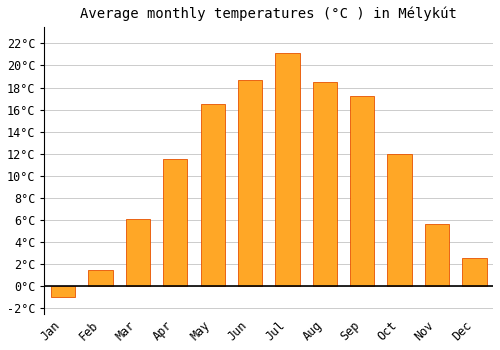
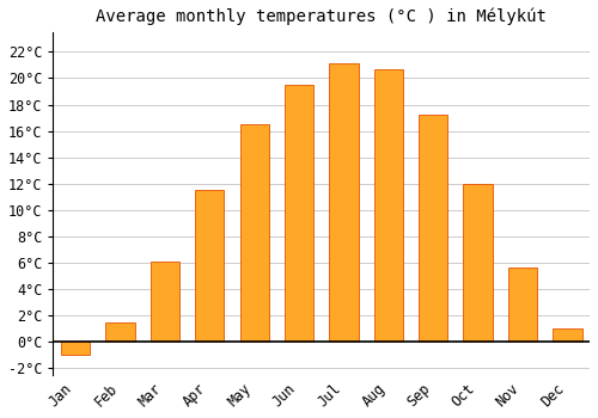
Jun: 18.7°C -> 19.5°C
Aug: 18.5°C -> 20.7°C
Dec: 2.6°C -> 1.0°C
